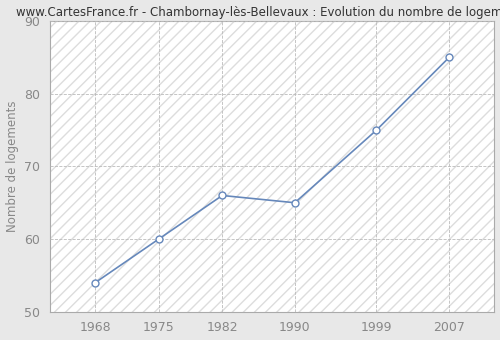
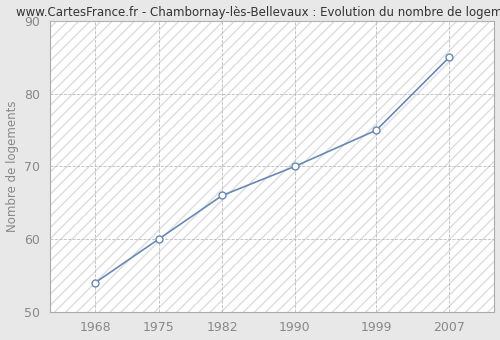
1990: 65 -> 70
